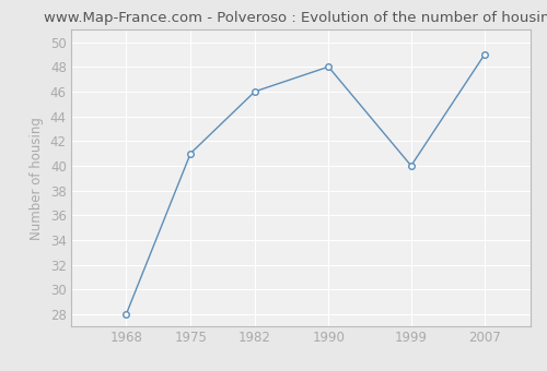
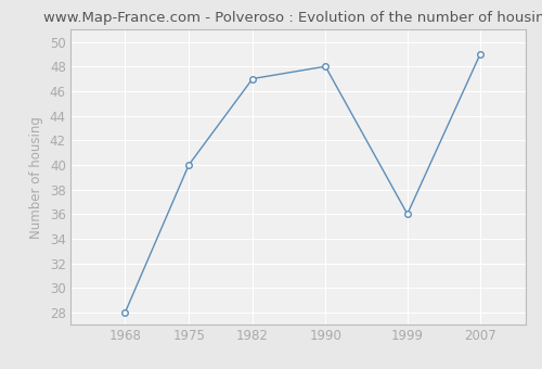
1975: 41 -> 40
1982: 46 -> 47
1999: 40 -> 36
